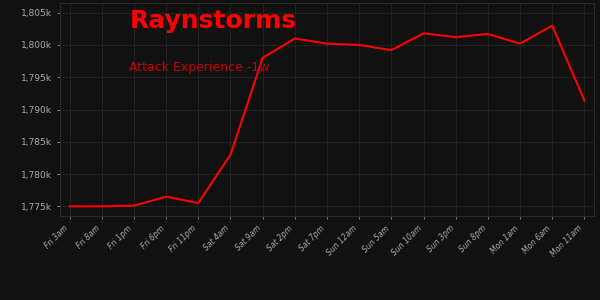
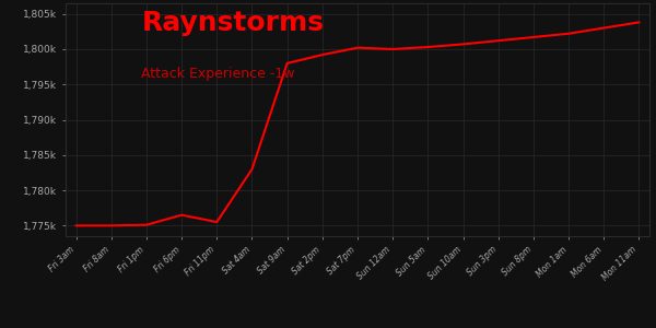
Sat 2pm: 1,801.0k -> 1,799.2k
Sun 5am: 1,799.2k -> 1,800.3k
Sun 10am: 1,801.8k -> 1,800.7k
Mon 1am: 1,800.2k -> 1,802.2k
Mon 11am: 1,791.4k -> 1,803.8k
